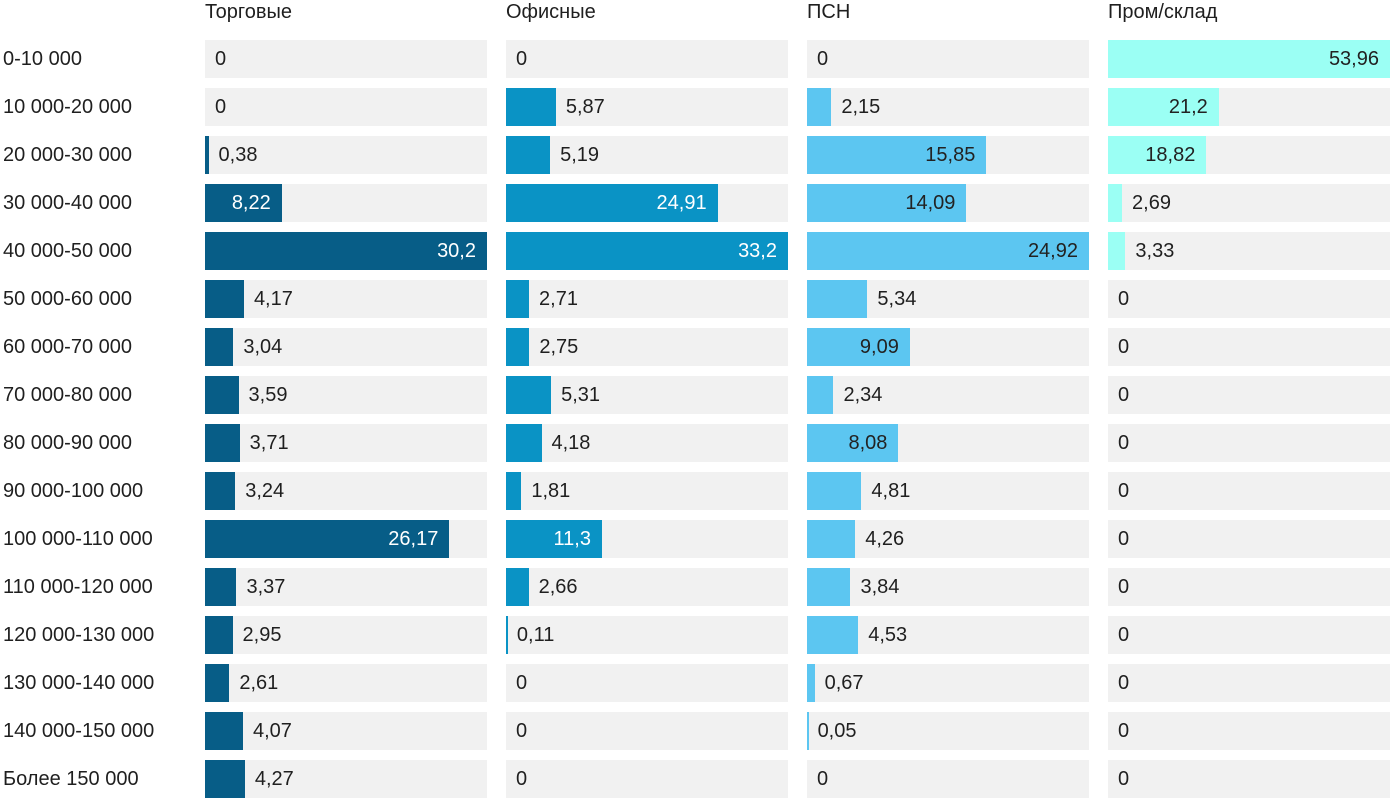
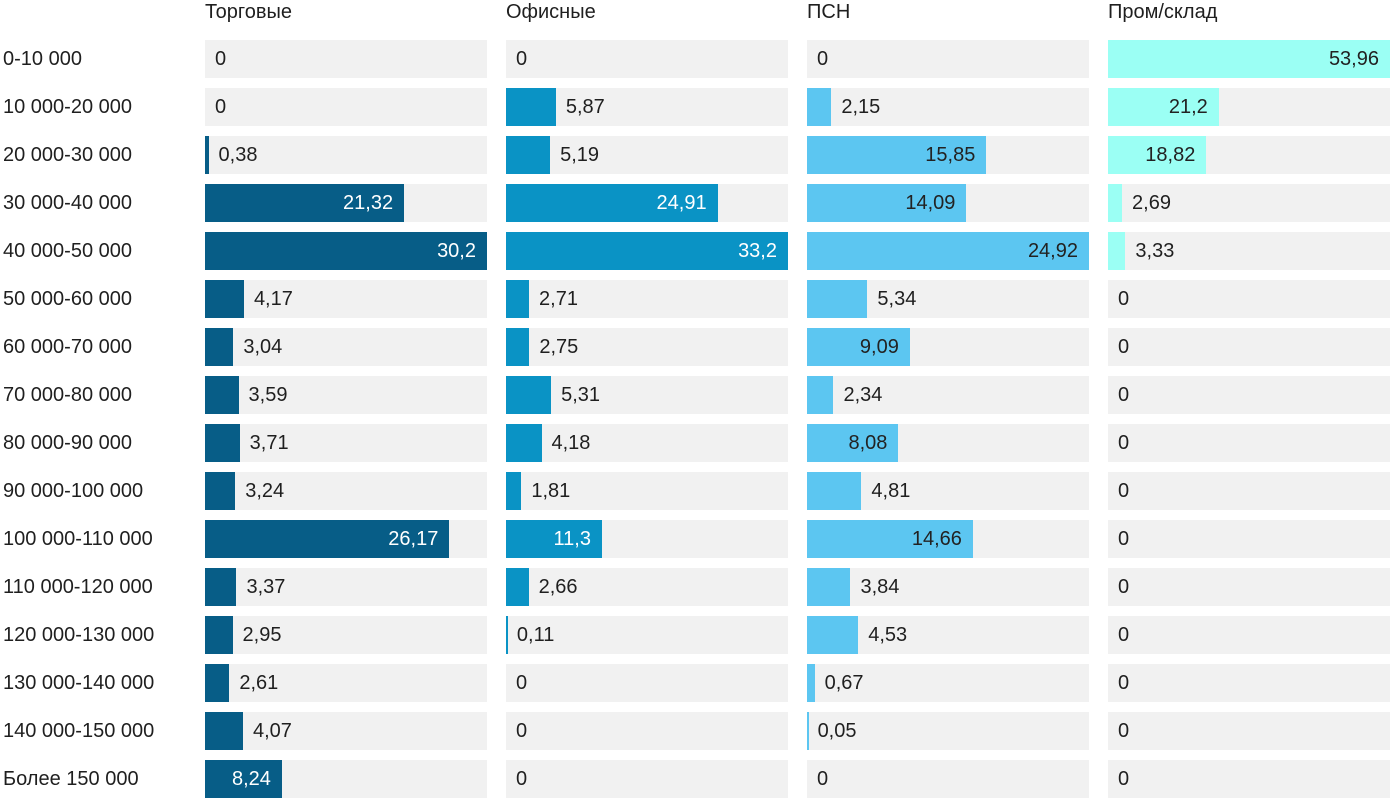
Торговые/30 000-40 000: 8,22 -> 21,32
ПСН/100 000-110 000: 4,26 -> 14,66
Торговые/Более 150 000: 4,27 -> 8,24
